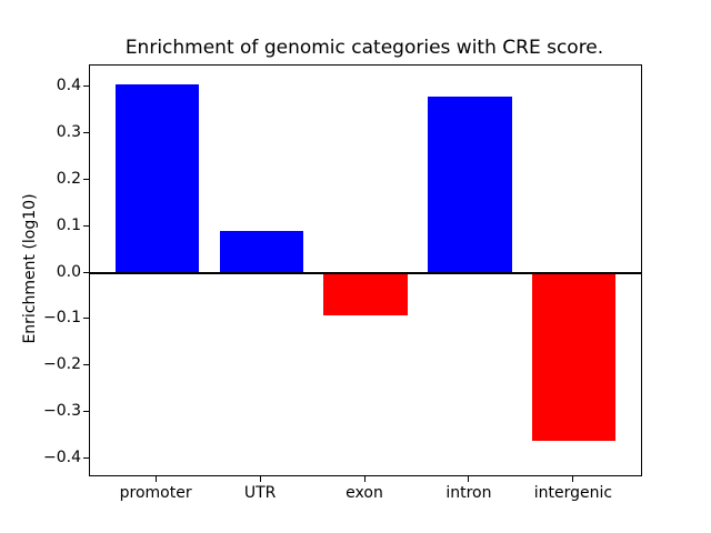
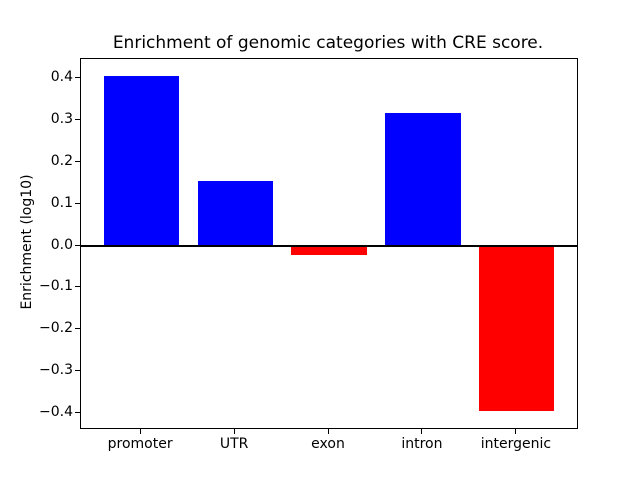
UTR: 0.09 -> 0.16
exon: -0.09 -> -0.02
intron: 0.38 -> 0.32
intergenic: -0.36 -> -0.39
